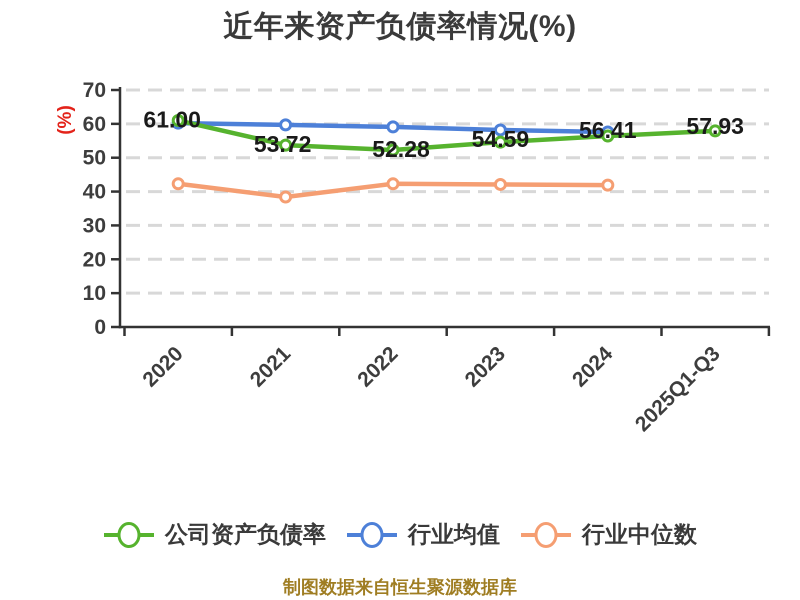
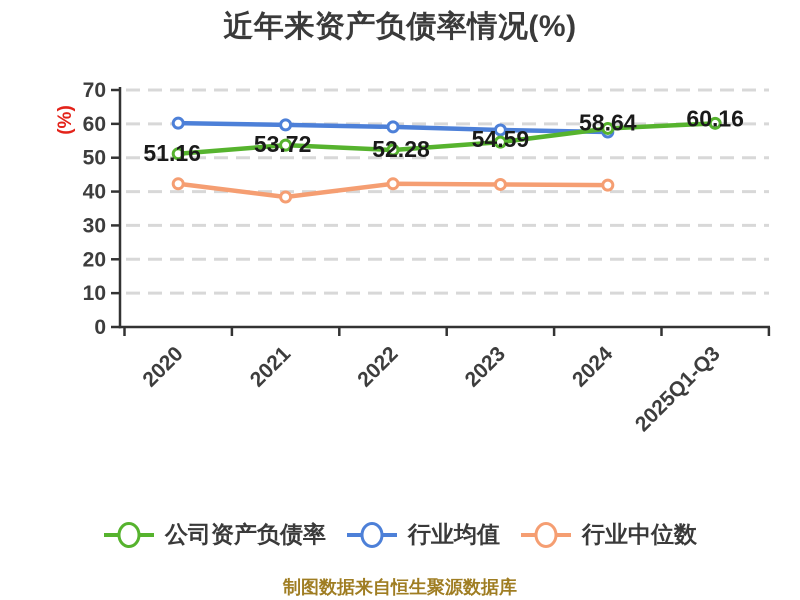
公司资产负债率/2020: 61.00 -> 51.16
公司资产负债率/2024: 56.41 -> 58.64
公司资产负债率/2025Q1-Q3: 57.93 -> 60.16
